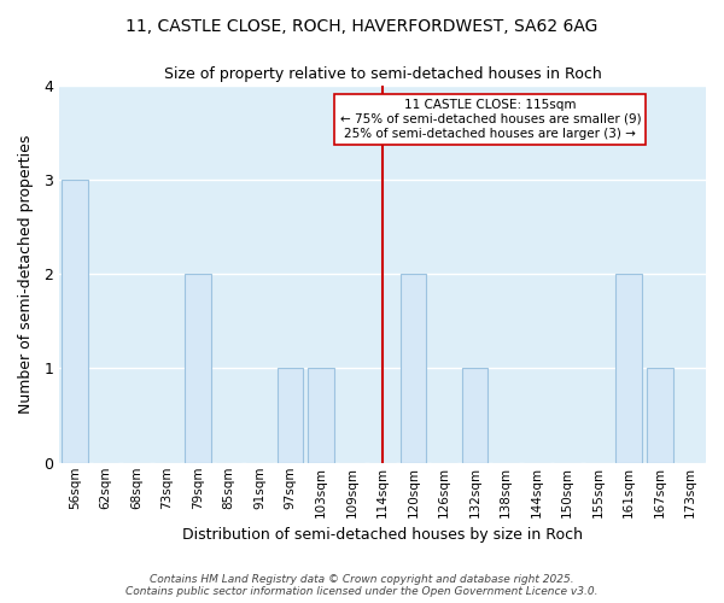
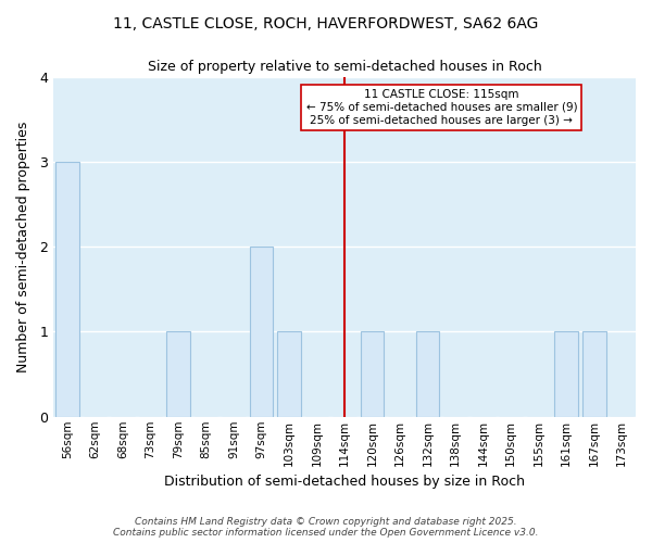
79sqm: 2 -> 1
97sqm: 1 -> 2
120sqm: 2 -> 1
161sqm: 2 -> 1
